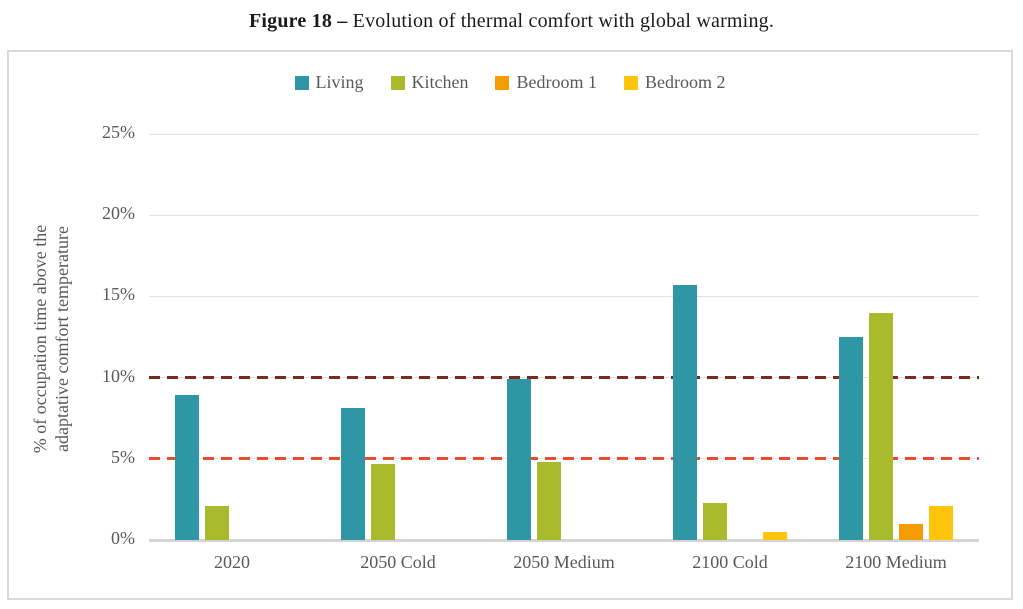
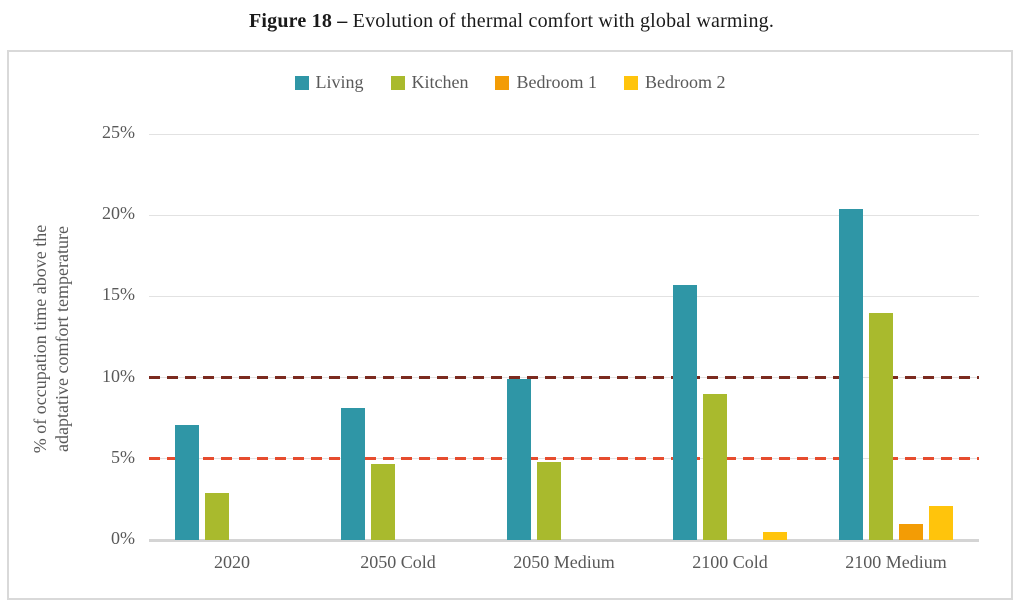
Living/2020: 8.9% -> 7.1%
Kitchen/2020: 2.1% -> 2.9%
Kitchen/2100 Cold: 2.3% -> 9.0%
Living/2100 Medium: 12.5% -> 20.4%
